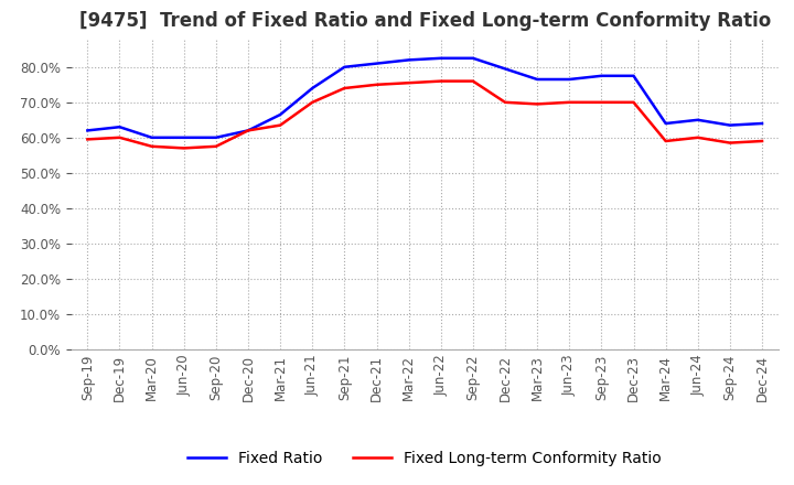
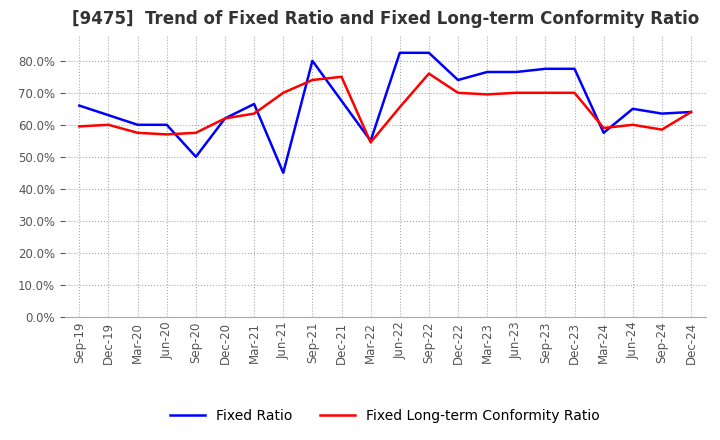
Fixed Ratio/Sep-19: 62.0% -> 66.0%
Fixed Ratio/Sep-20: 60.0% -> 50.0%
Fixed Ratio/Jun-21: 74.0% -> 45.0%
Fixed Ratio/Dec-21: 81.0% -> 67.5%
Fixed Ratio/Mar-22: 82.0% -> 55.0%
Fixed Long-term Conformity Ratio/Mar-22: 75.5% -> 54.5%
Fixed Long-term Conformity Ratio/Jun-22: 76.0% -> 65.5%
Fixed Ratio/Dec-22: 79.5% -> 74.0%
Fixed Ratio/Mar-24: 64.0% -> 57.5%
Fixed Long-term Conformity Ratio/Dec-24: 59.0% -> 64.0%
